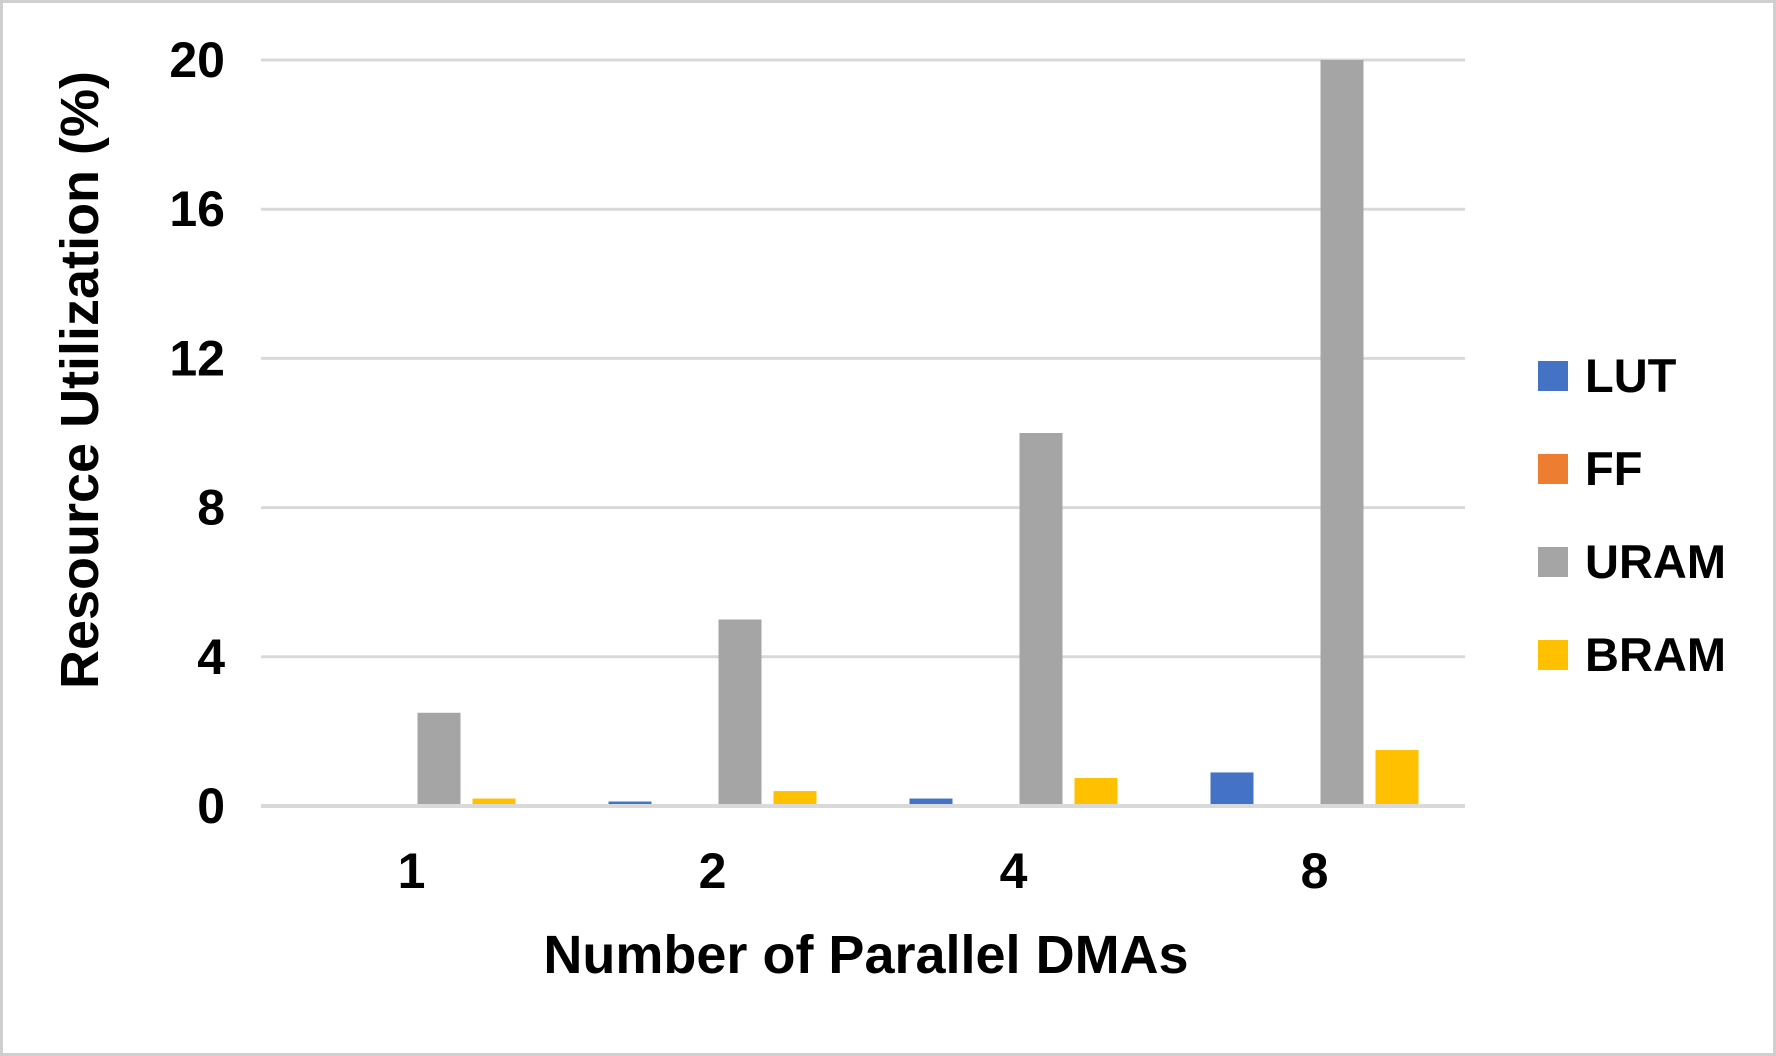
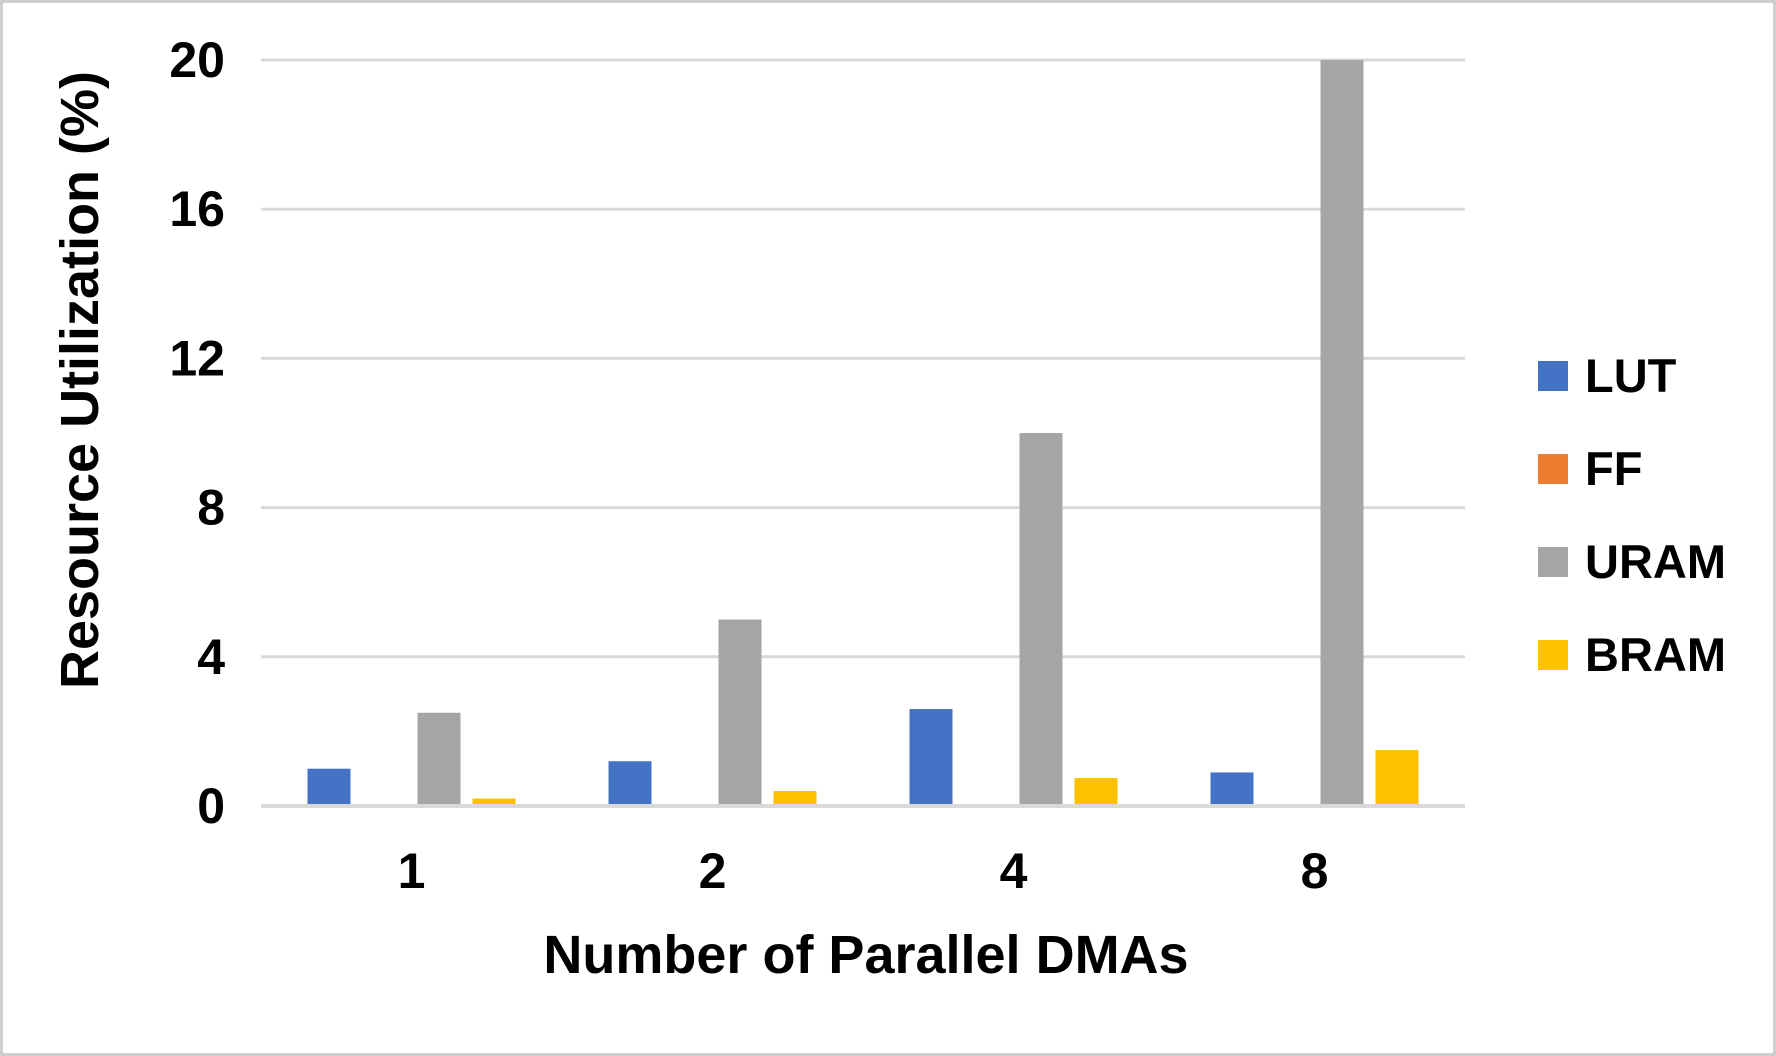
LUT/1: 0.1 -> 1.0
LUT/2: 0.1 -> 1.2
LUT/4: 0.2 -> 2.6
